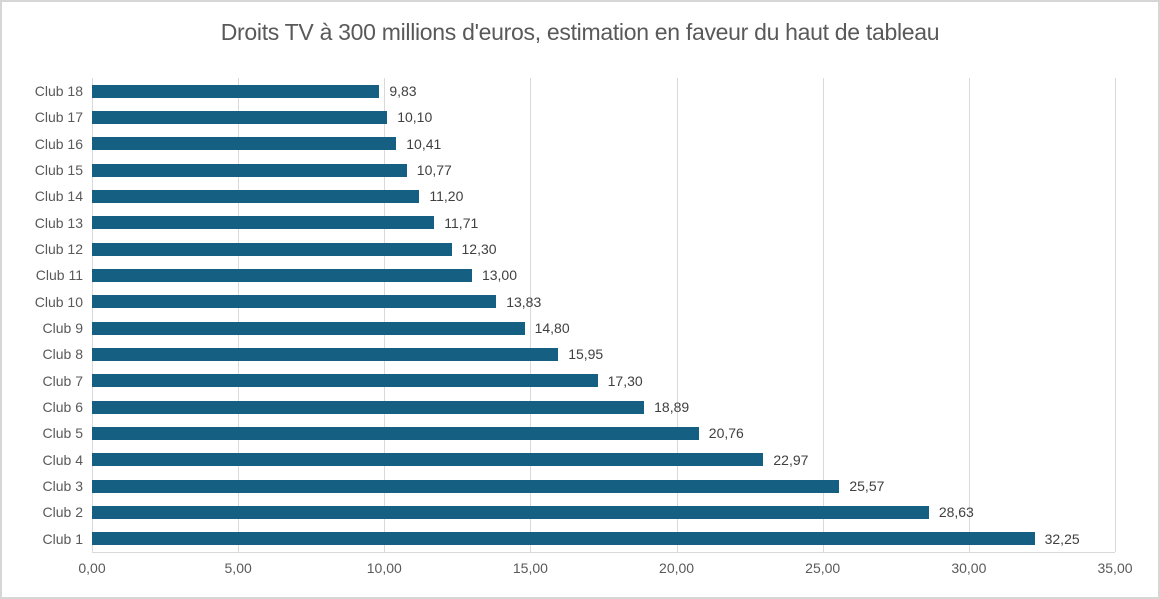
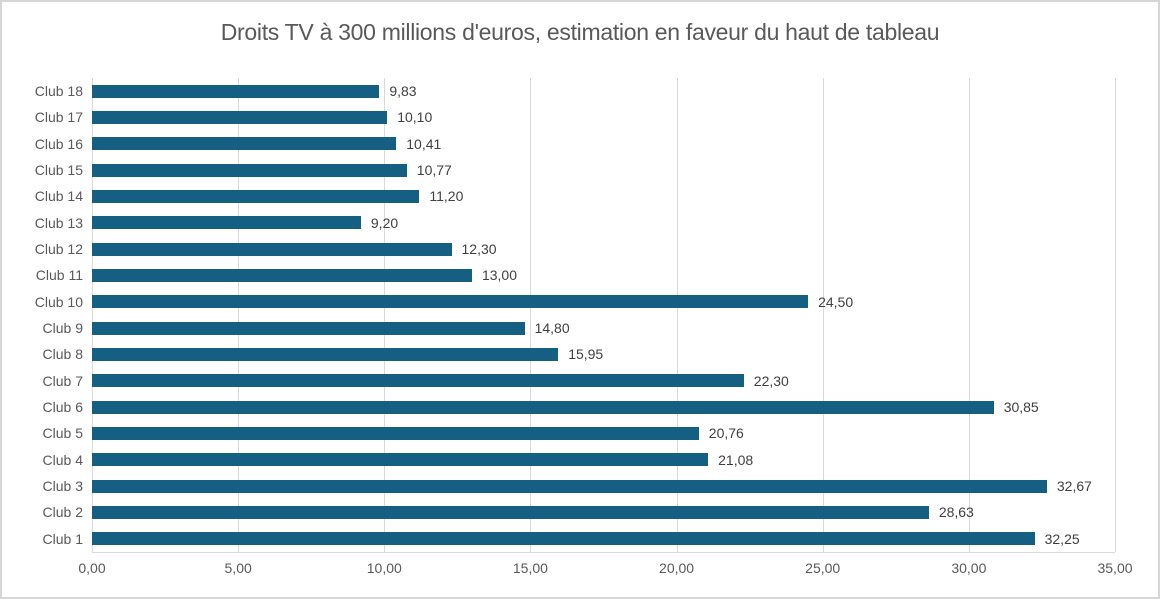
Club 13: 11,71 -> 9,20
Club 10: 13,83 -> 24,50
Club 7: 17,30 -> 22,30
Club 6: 18,89 -> 30,85
Club 4: 22,97 -> 21,08
Club 3: 25,57 -> 32,67
